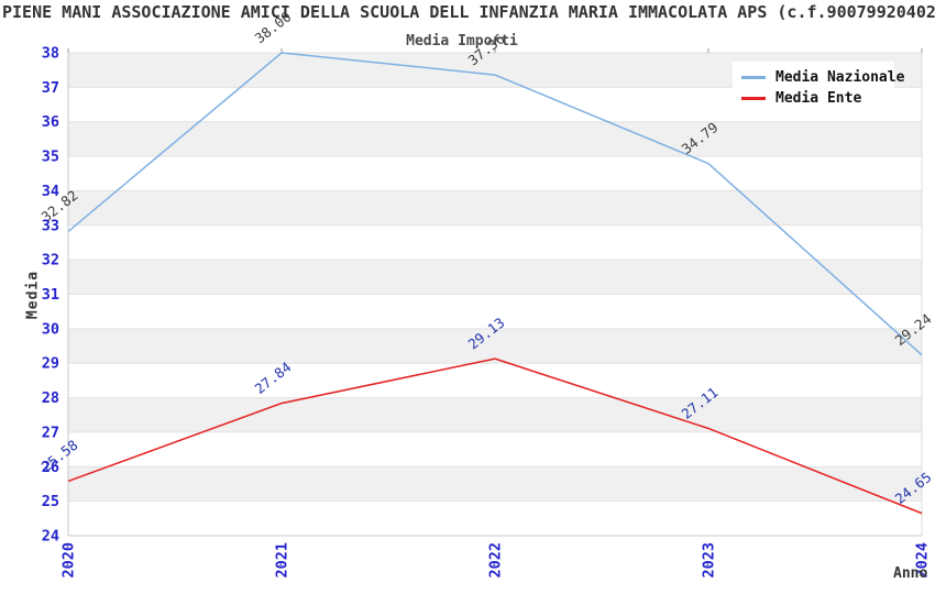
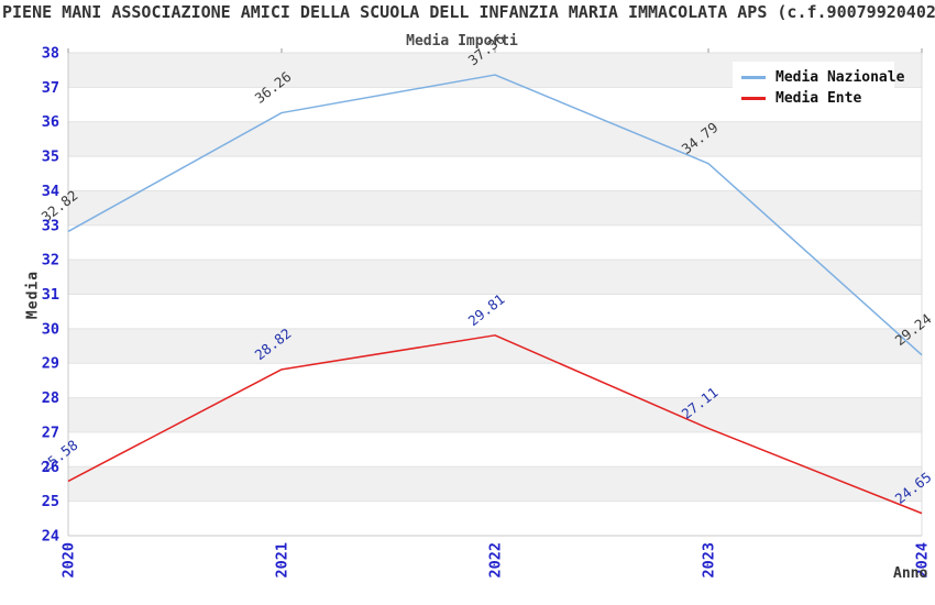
Media Nazionale/2021: 38.00 -> 36.26
Media Ente/2021: 27.84 -> 28.82
Media Ente/2022: 29.13 -> 29.81
